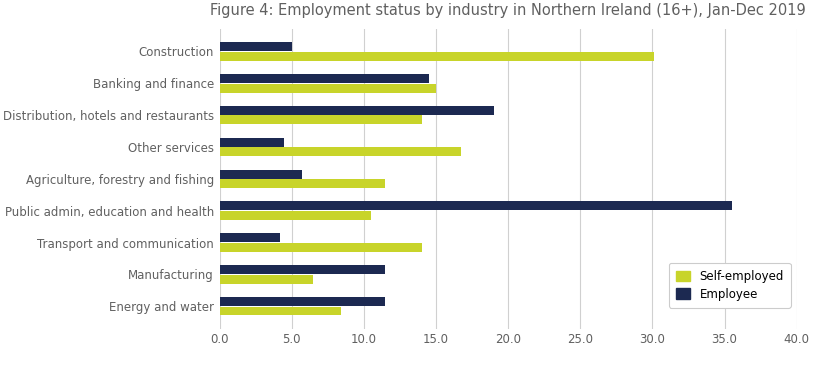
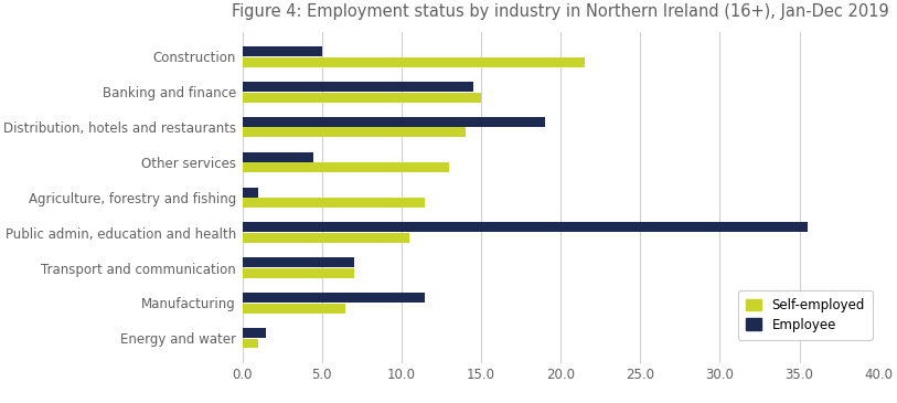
Self-employed/Construction: 30.1 -> 21.5
Self-employed/Other services: 16.7 -> 13.0
Employee/Agriculture, forestry and fishing: 5.7 -> 1.0
Employee/Transport and communication: 4.2 -> 7.0
Self-employed/Transport and communication: 14.0 -> 7.0
Employee/Energy and water: 11.5 -> 1.5
Self-employed/Energy and water: 8.4 -> 1.0
